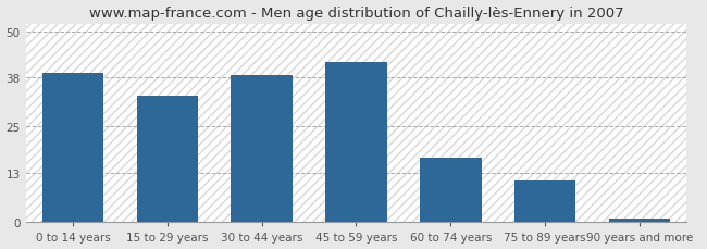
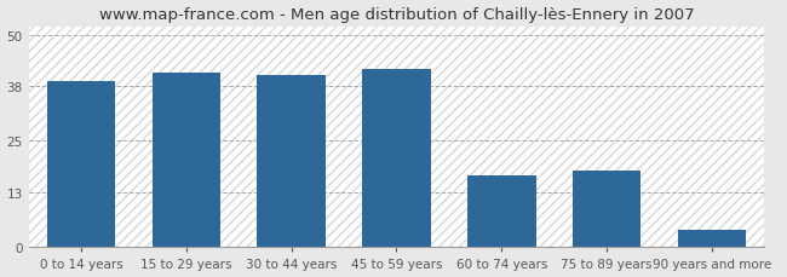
15 to 29 years: 33.0 -> 41.0
30 to 44 years: 38.5 -> 40.5
75 to 89 years: 11.0 -> 18.0
90 years and more: 1.0 -> 4.0
